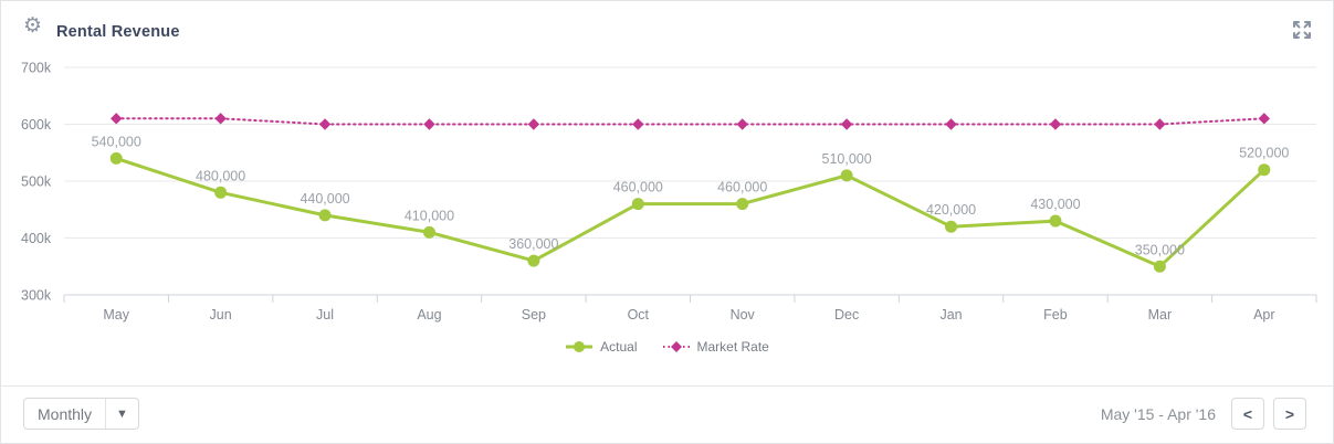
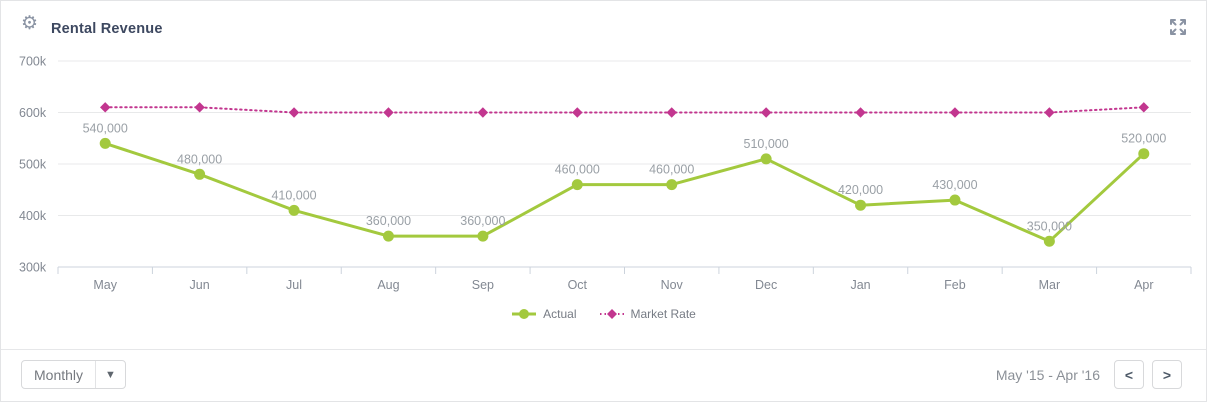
Actual/Jul: 440,000 -> 410,000
Actual/Aug: 410,000 -> 360,000
